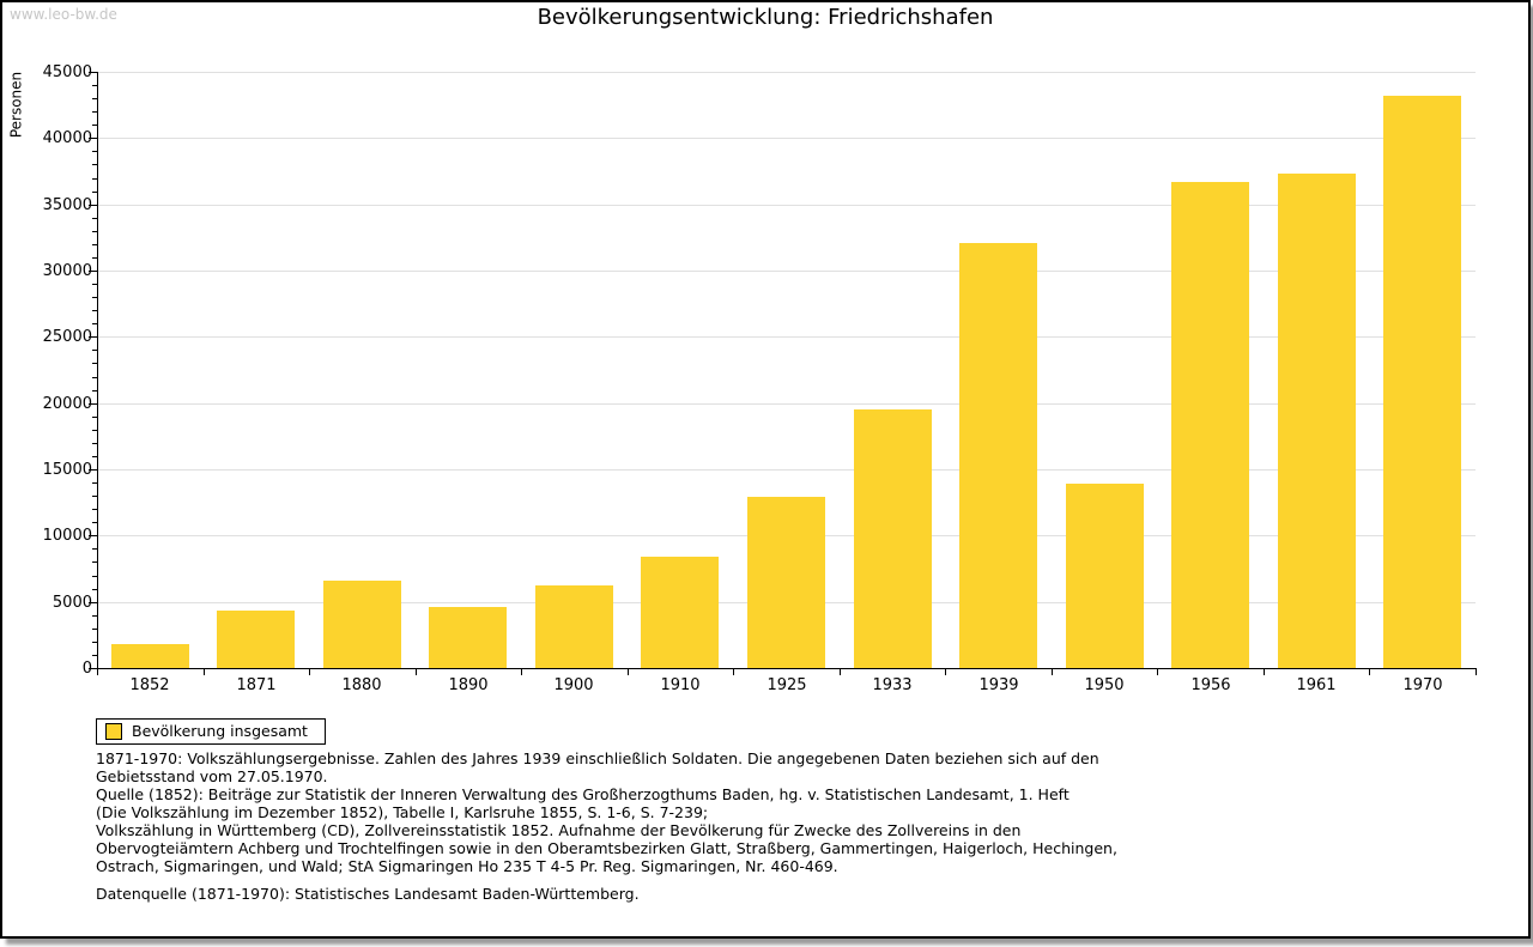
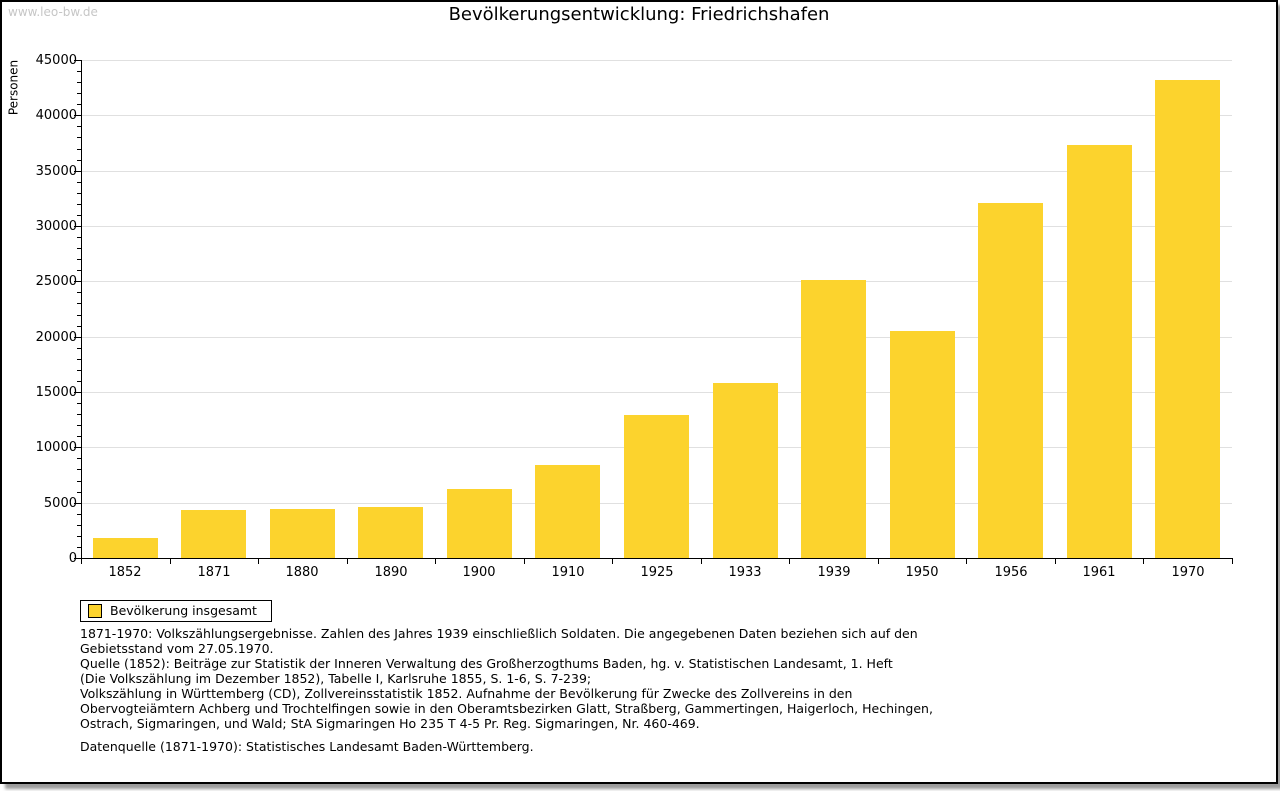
1880: 6600 -> 4400
1933: 19500 -> 15800
1939: 32100 -> 25100
1950: 13900 -> 20500
1956: 36700 -> 32100
